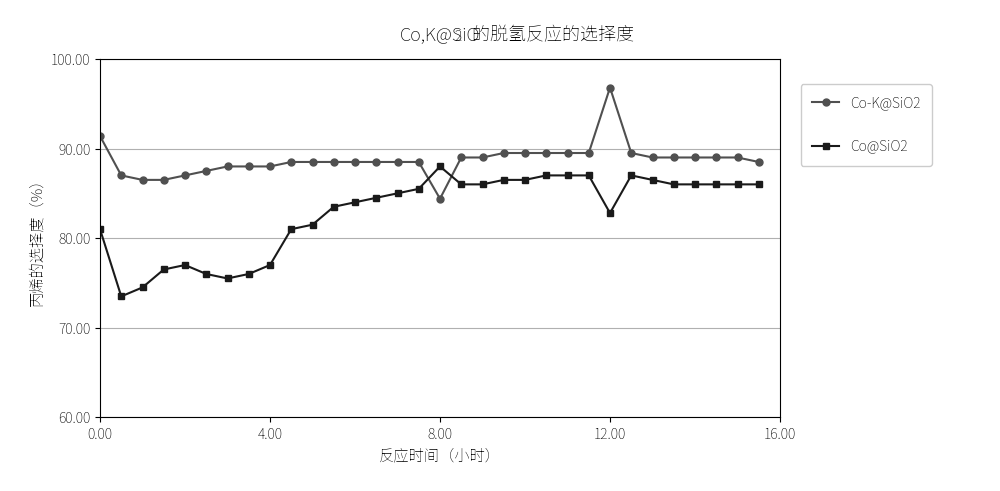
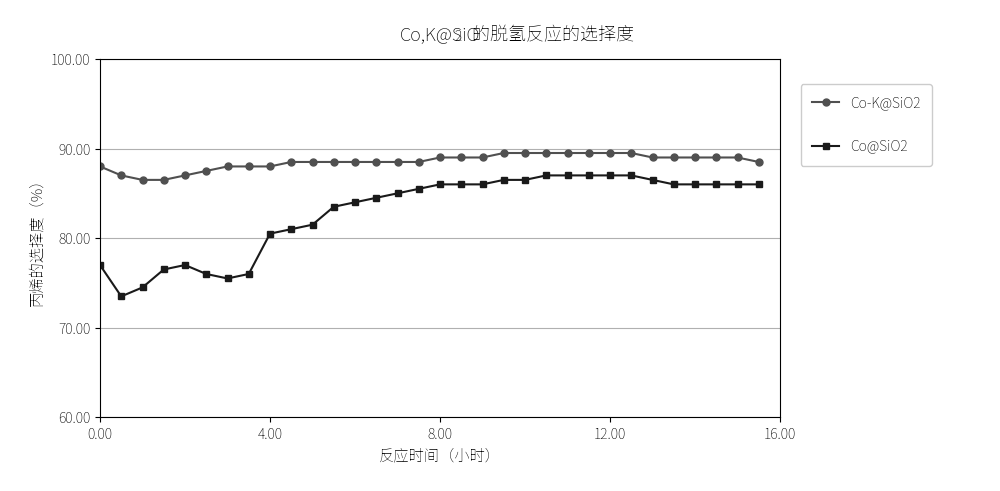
Co-K@SiO2/0.00: 91.4 -> 88.0
Co@SiO2/0.00: 81.0 -> 77.0
Co@SiO2/4.00: 77.0 -> 80.5
Co-K@SiO2/8.00: 84.4 -> 89.0
Co@SiO2/8.00: 88.0 -> 86.0
Co-K@SiO2/12.00: 96.8 -> 89.5
Co@SiO2/12.00: 82.8 -> 87.0
